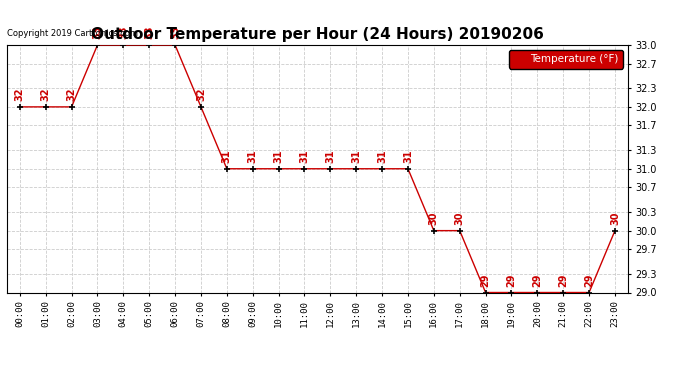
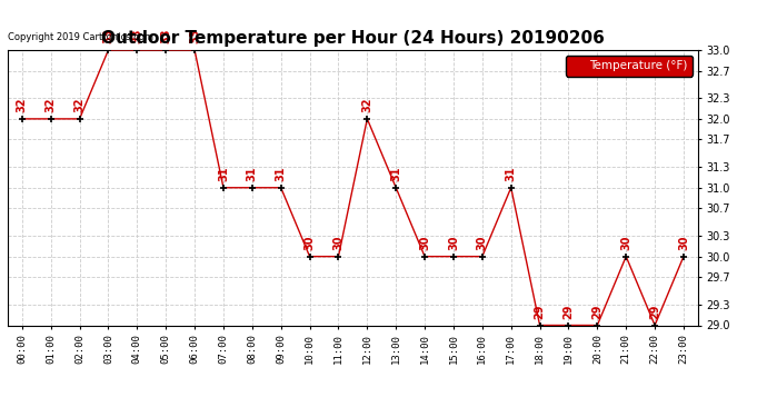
07:00: 32 -> 31
10:00: 31 -> 30
11:00: 31 -> 30
12:00: 31 -> 32
14:00: 31 -> 30
15:00: 31 -> 30
17:00: 30 -> 31
21:00: 29 -> 30
